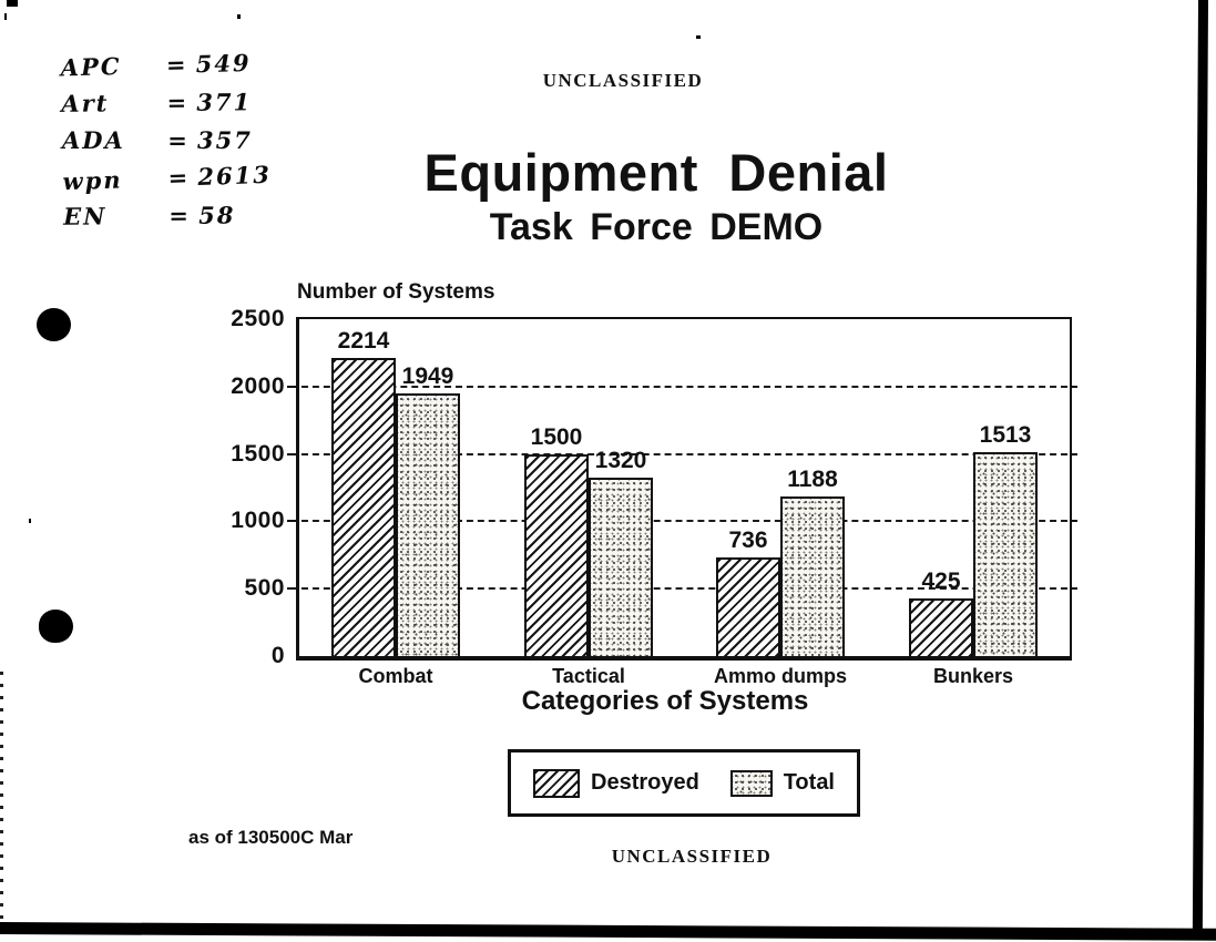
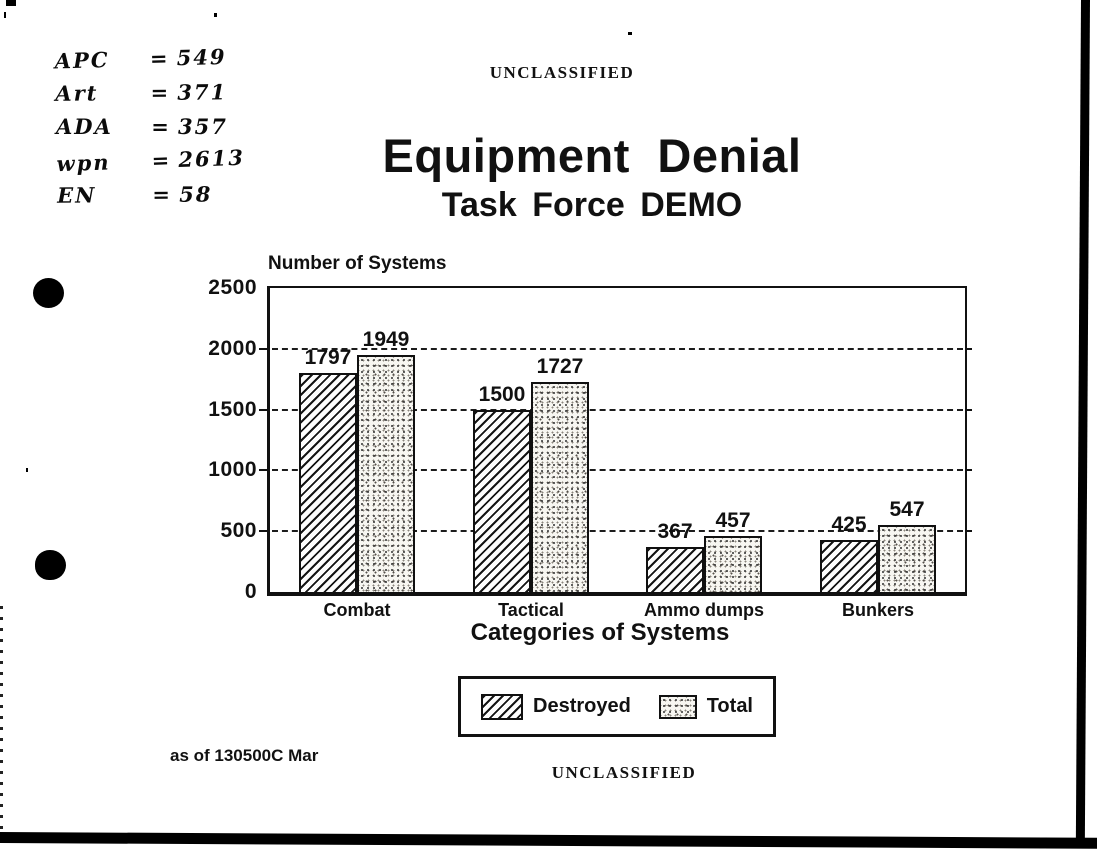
Destroyed/Combat: 2214 -> 1797
Total/Tactical: 1320 -> 1727
Destroyed/Ammo dumps: 736 -> 367
Total/Ammo dumps: 1188 -> 457
Total/Bunkers: 1513 -> 547
